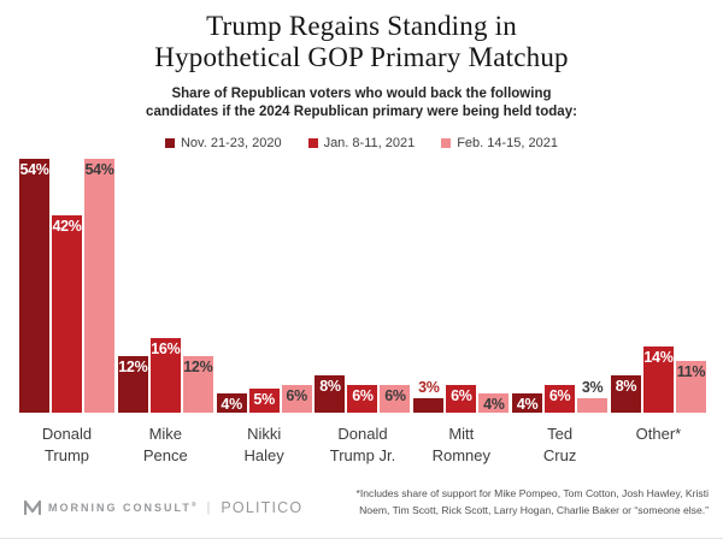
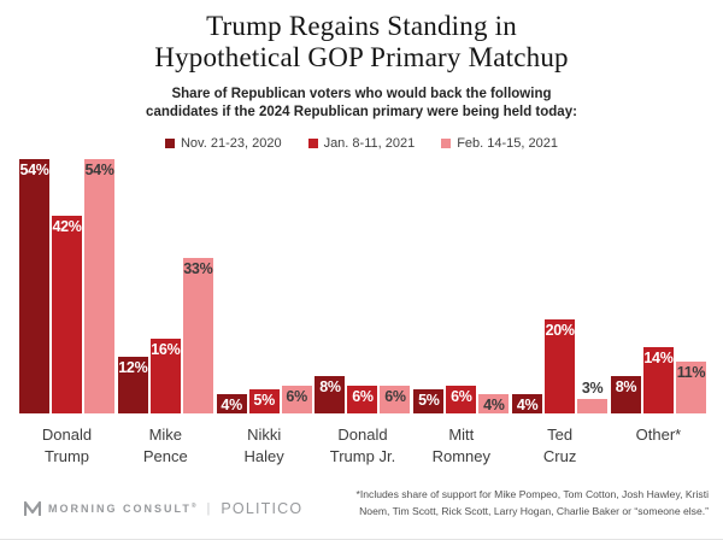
Feb. 14-15, 2021/Mike Pence: 12% -> 33%
Nov. 21-23, 2020/Mitt Romney: 3% -> 5%
Jan. 8-11, 2021/Ted Cruz: 6% -> 20%
